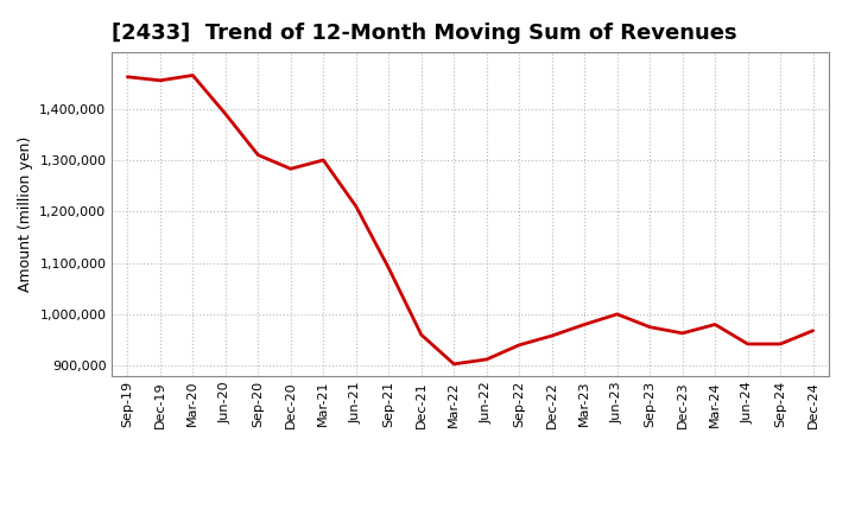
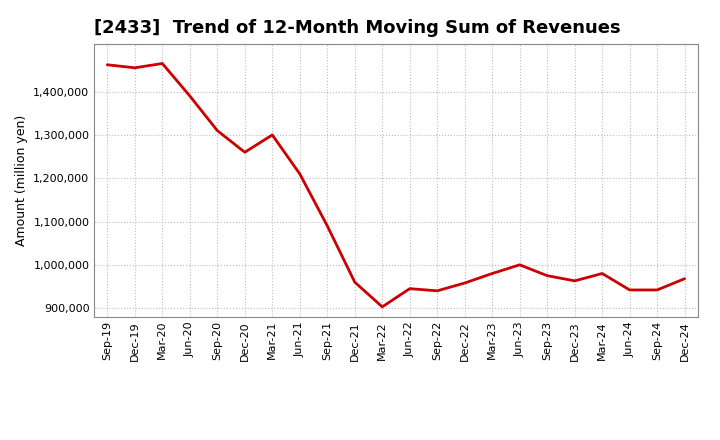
Dec-20: 1,283,000 -> 1,260,000
Jun-22: 912,000 -> 945,000
